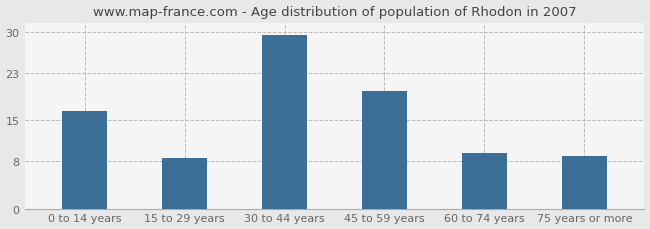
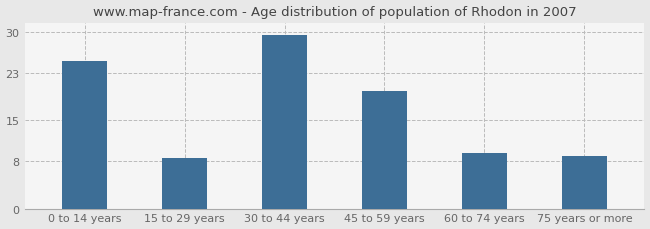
0 to 14 years: 16.5 -> 25.0
